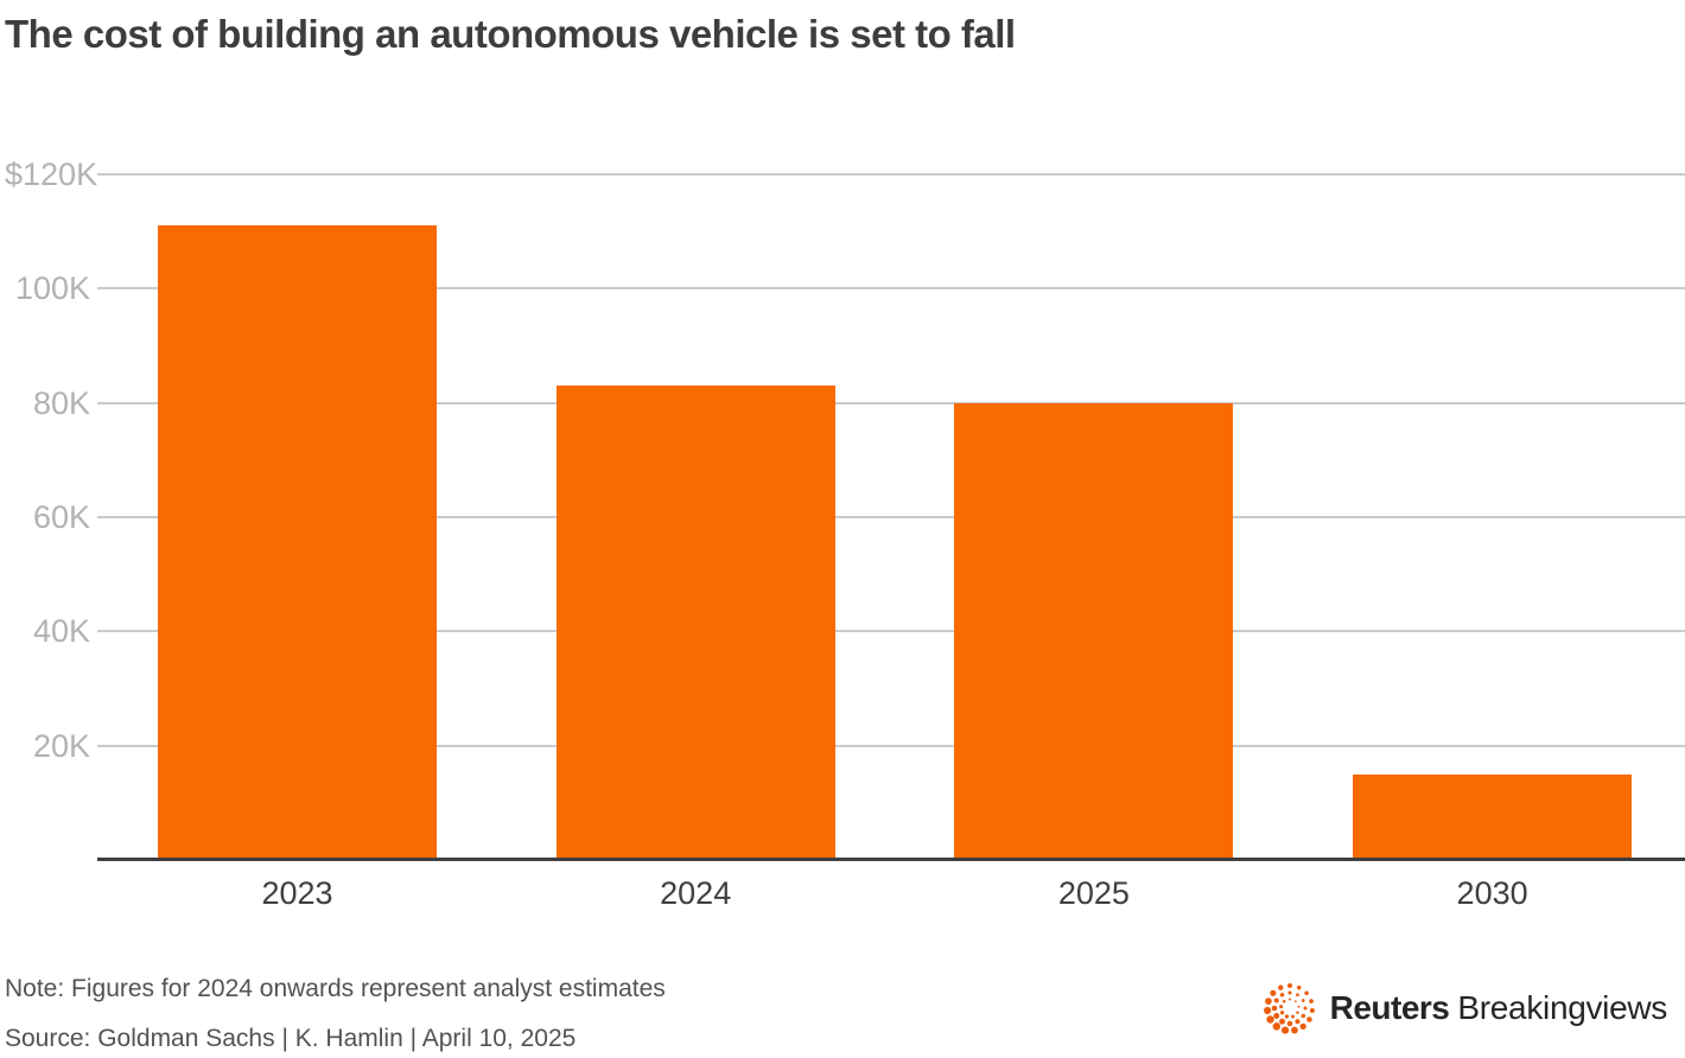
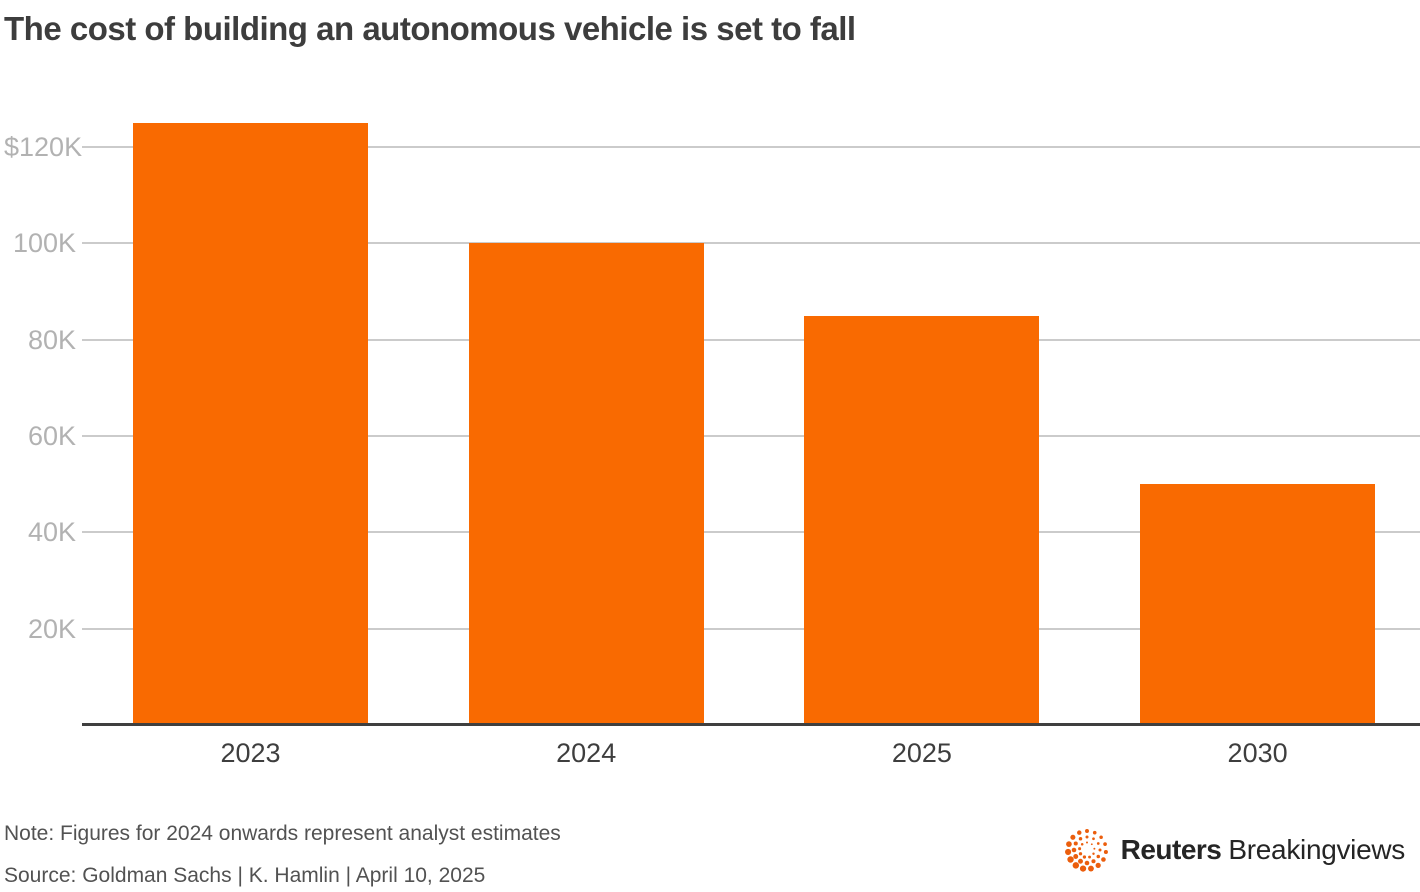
2023: 111K -> 125K
2024: 83K -> 100K
2025: 80K -> 85K
2030: 15K -> 50K
